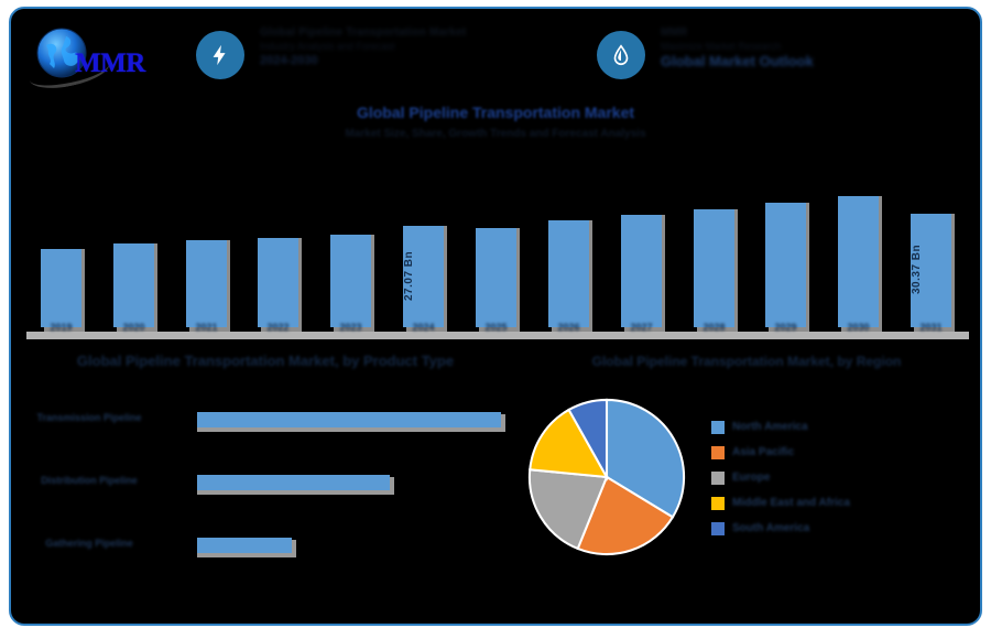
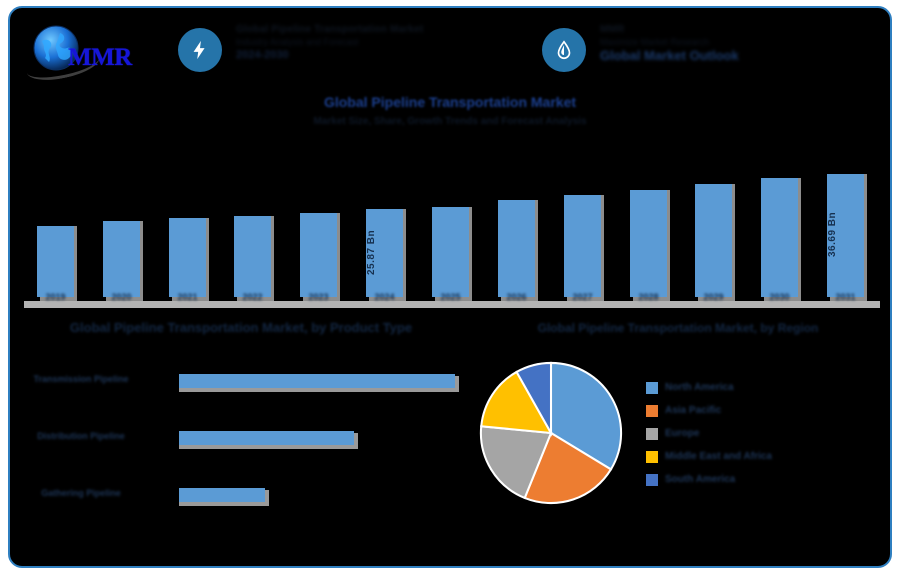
Global Pipeline Transportation Market/2024: 27.07 -> 25.87
Global Pipeline Transportation Market/2031: 30.37 -> 36.69
